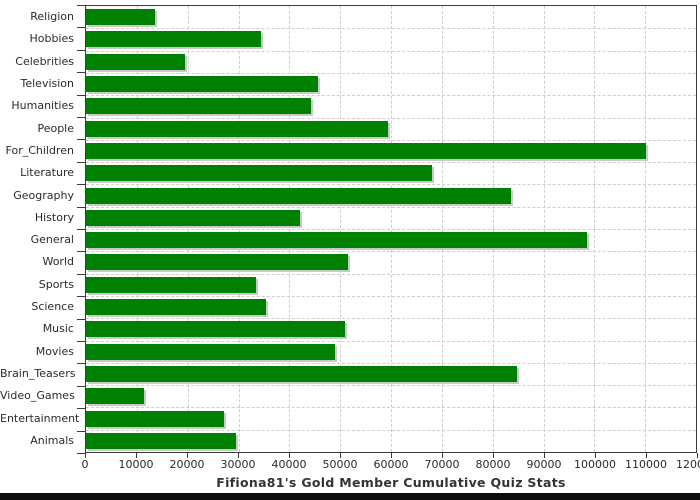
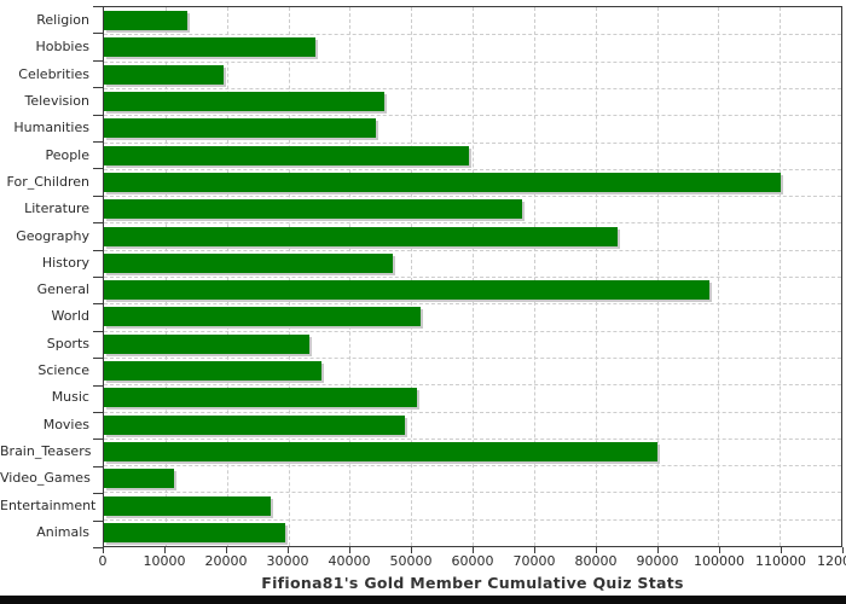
History: 42000 -> 47000
Brain_Teasers: 85000 -> 90000
